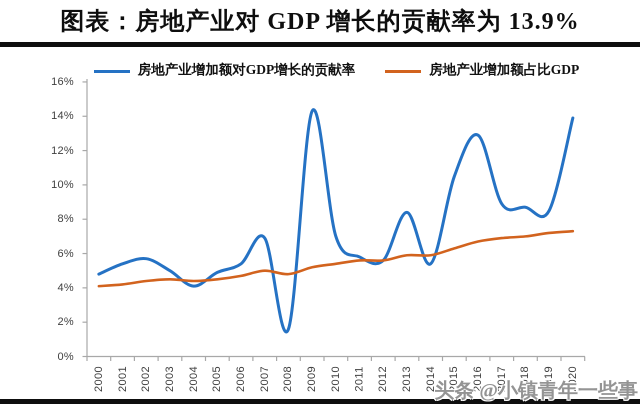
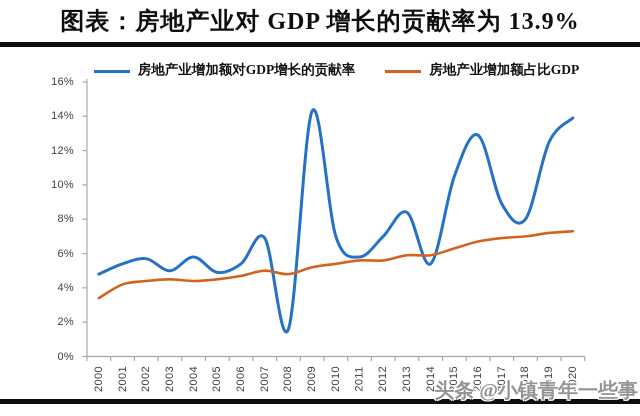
房地产业增加额占比GDP/2000: 4.1% -> 3.4%
房地产业增加额对GDP增长的贡献率/2004: 4.1% -> 5.8%
房地产业增加额对GDP增长的贡献率/2012: 5.6% -> 7.0%
房地产业增加额对GDP增长的贡献率/2018: 8.7% -> 8.0%
房地产业增加额对GDP增长的贡献率/2019: 8.5% -> 12.5%
